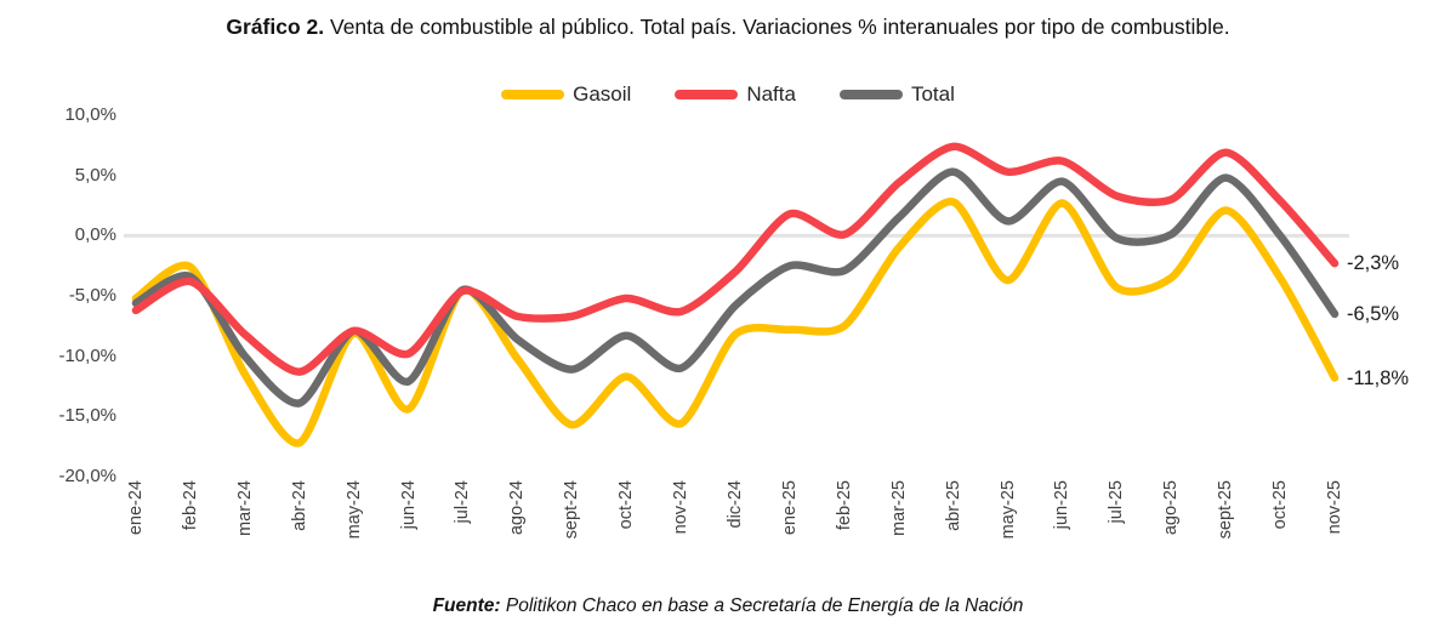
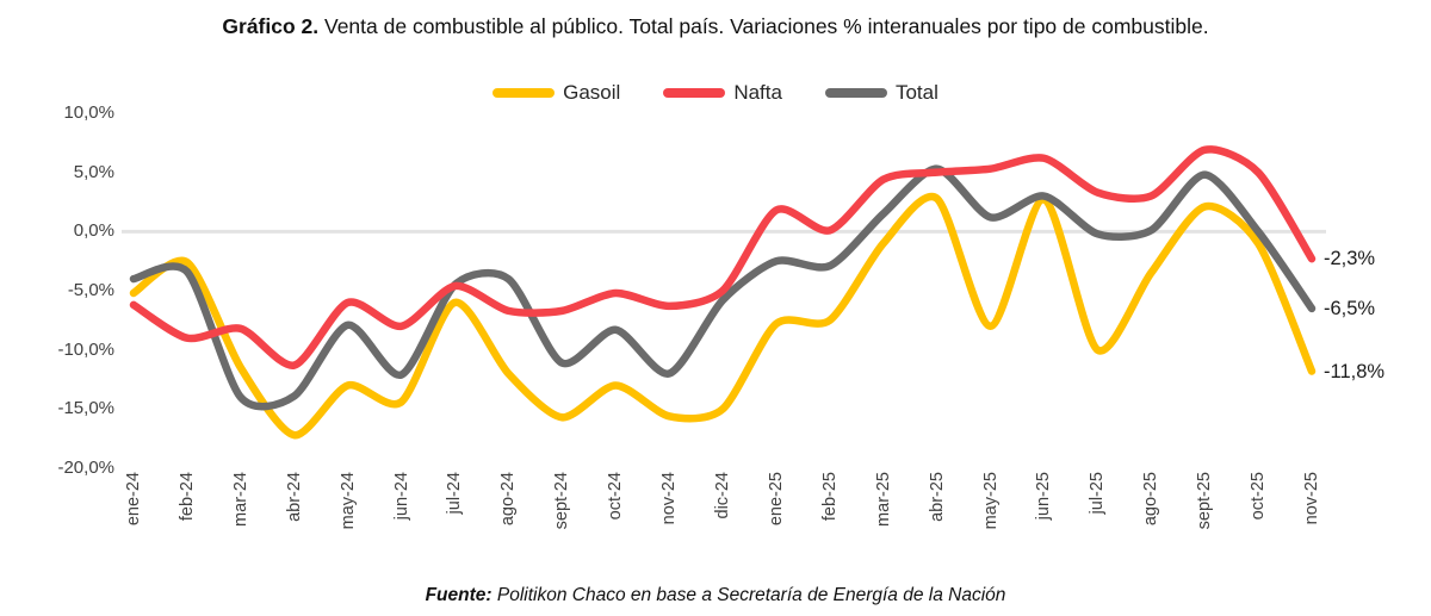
Total/ene-24: -6% -> -4%
Nafta/feb-24: -4% -> -9%
Total/mar-24: -10% -> -14%
Gasoil/may-24: -8% -> -13%
Nafta/may-24: -8% -> -6%
Nafta/jun-24: -10% -> -8%
Gasoil/jul-24: -4% -> -6%
Gasoil/ago-24: -10% -> -12%
Total/ago-24: -9% -> -4%
Gasoil/oct-24: -12% -> -13%
Total/nov-24: -11% -> -12%
Gasoil/dic-24: -8% -> -15%
Nafta/dic-24: -3% -> -5%
Nafta/abr-25: 7% -> 5%
Gasoil/may-25: -4% -> -8%
Total/jun-25: 4% -> 3%
Gasoil/jul-25: -4% -> -10%
Gasoil/oct-25: -4% -> -1%
Nafta/oct-25: 3% -> 5%
